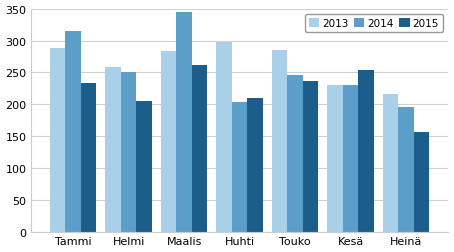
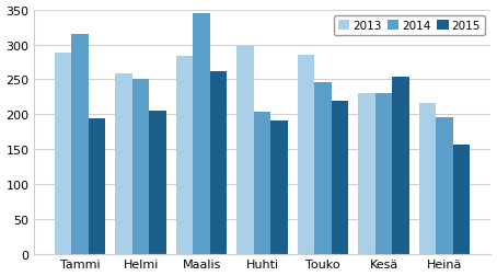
2015/Tammi: 234 -> 194
2015/Huhti: 210 -> 192
2015/Touko: 236 -> 220
